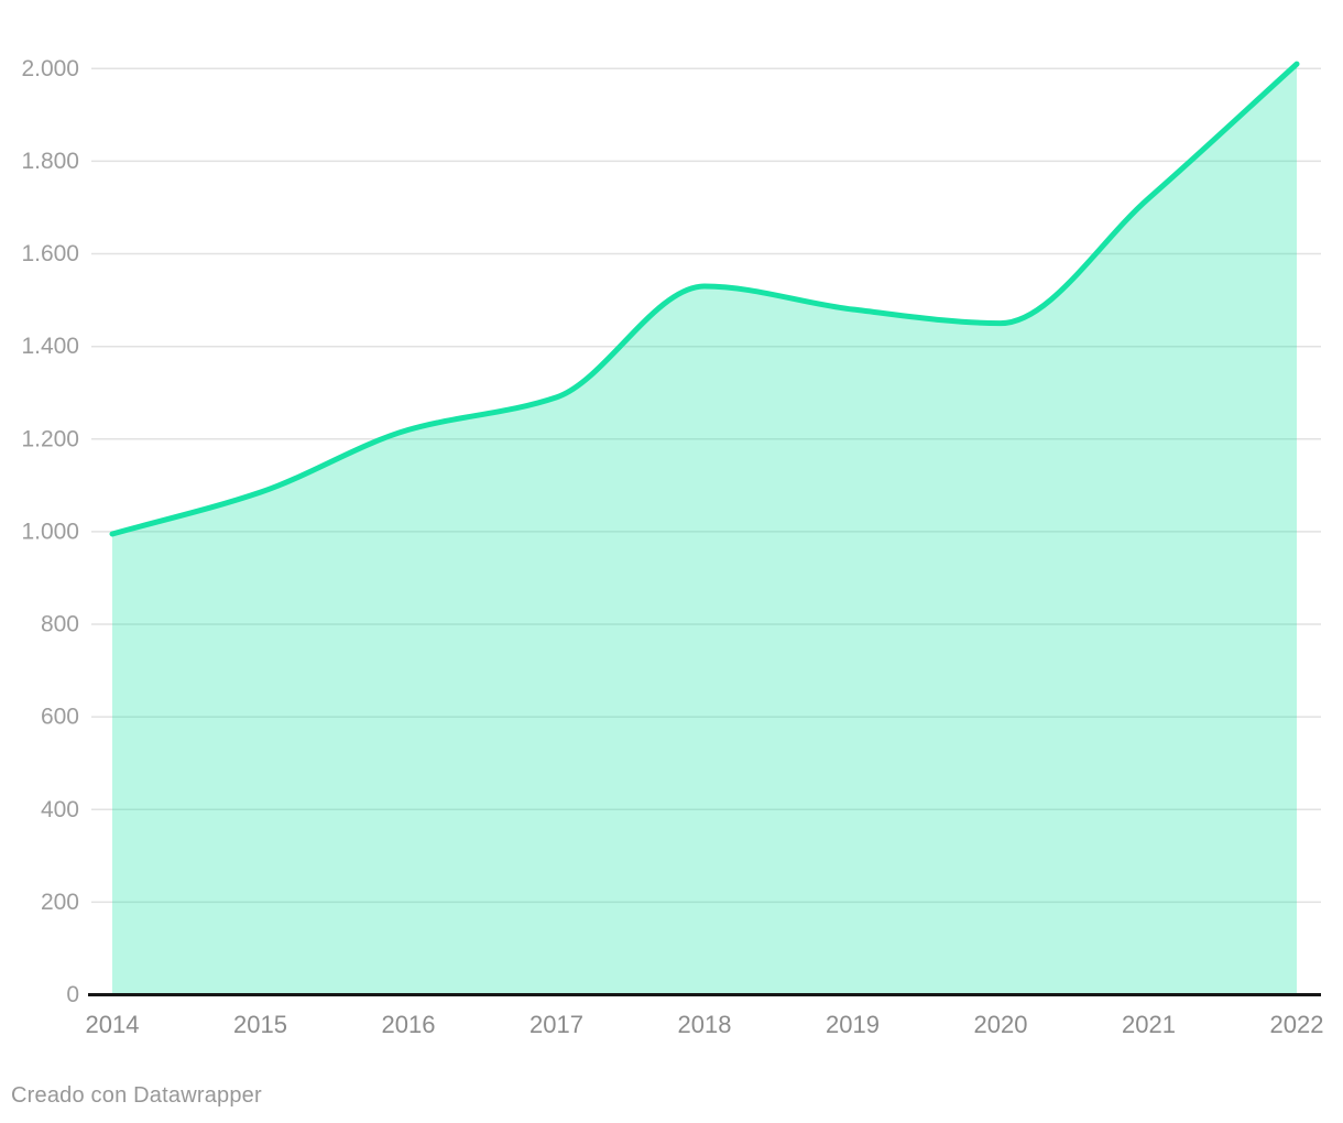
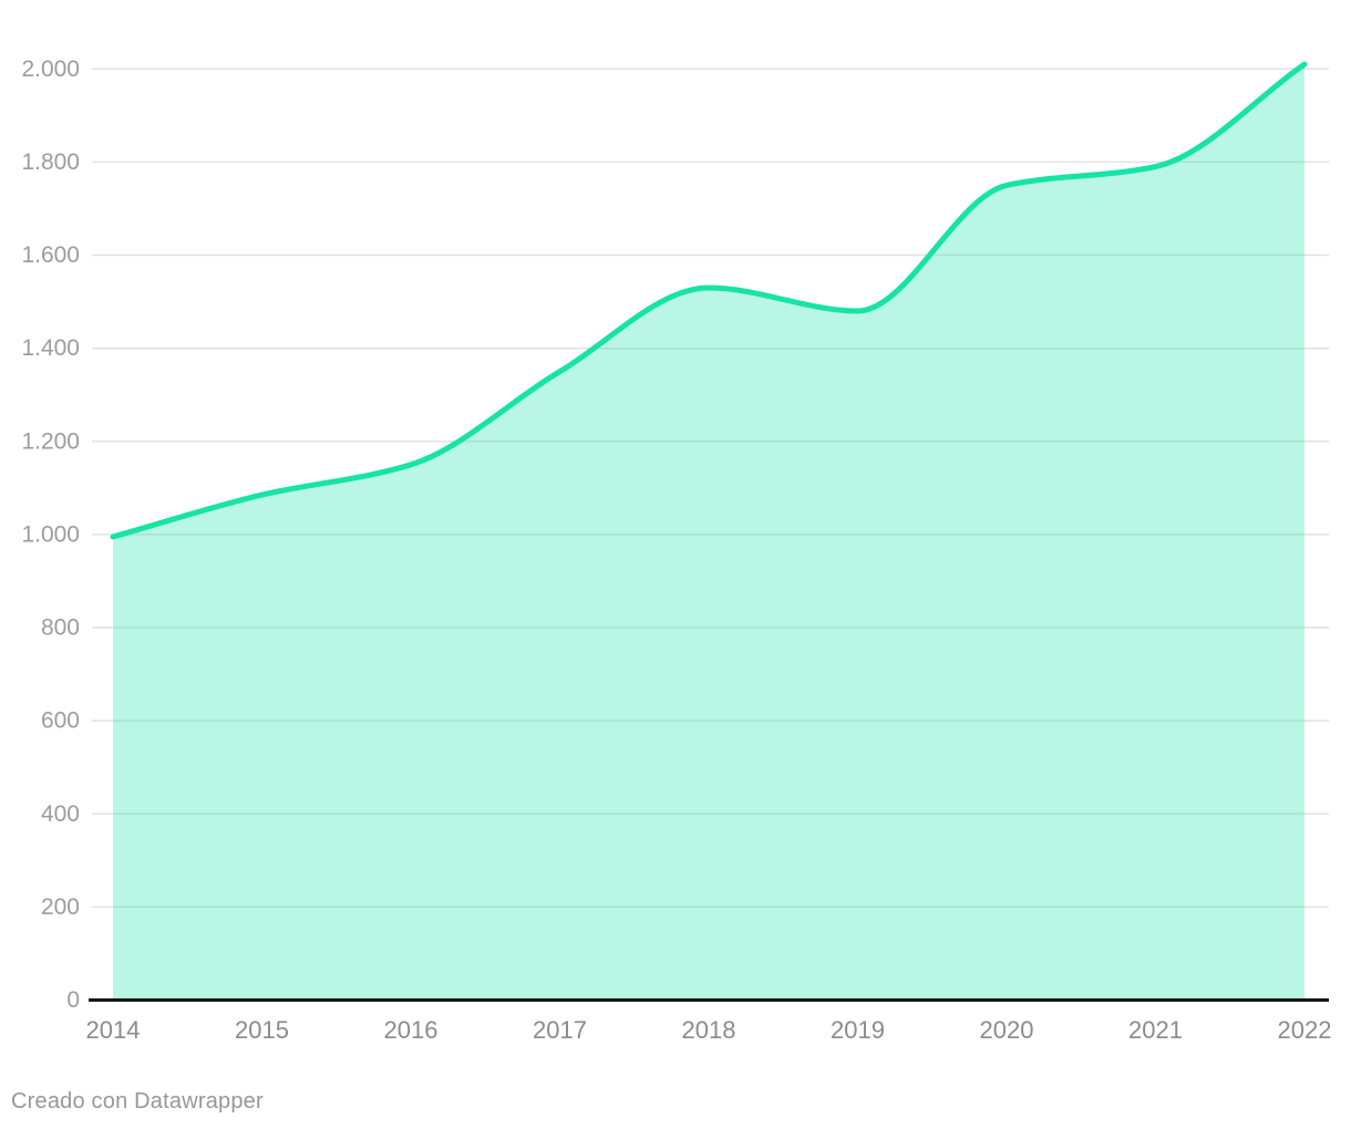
2016: 1220 -> 1150
2017: 1290 -> 1350
2020: 1450 -> 1750
2021: 1720 -> 1790
